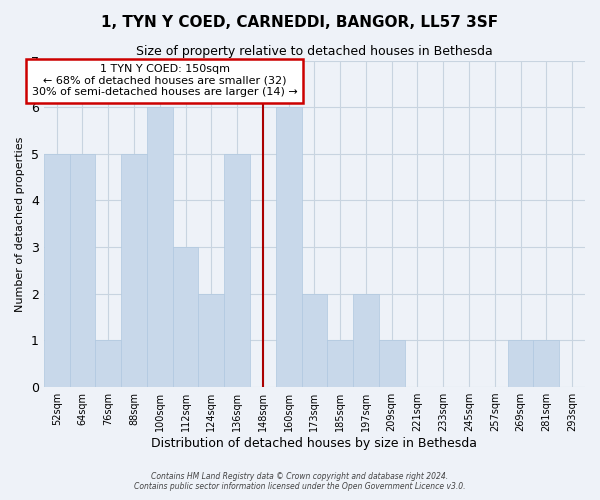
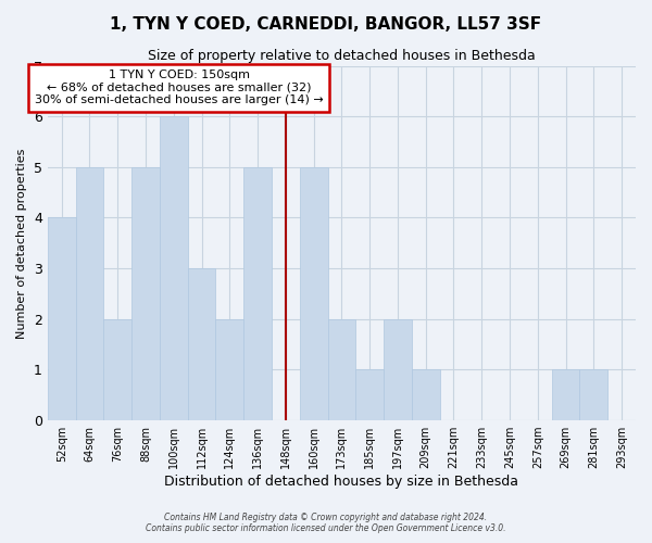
52sqm: 5 -> 4
76sqm: 1 -> 2
160sqm: 6 -> 5
